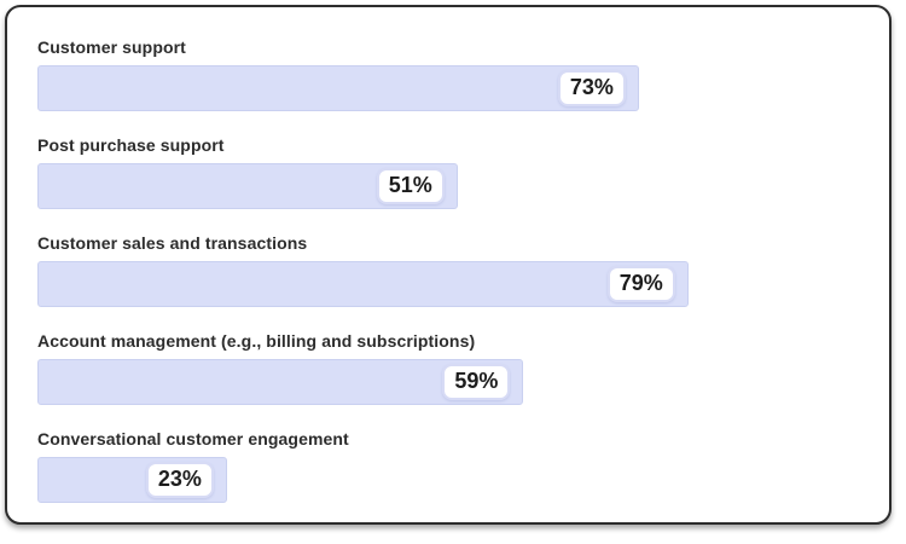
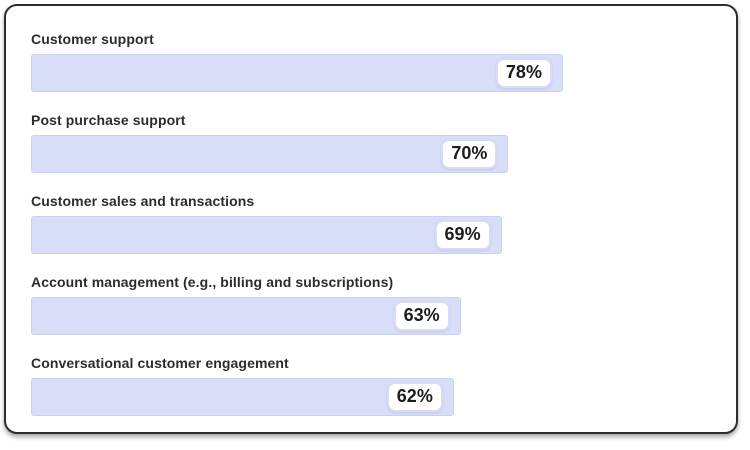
Customer support: 73% -> 78%
Post purchase support: 51% -> 70%
Customer sales and transactions: 79% -> 69%
Account management (e.g., billing and subscriptions): 59% -> 63%
Conversational customer engagement: 23% -> 62%
